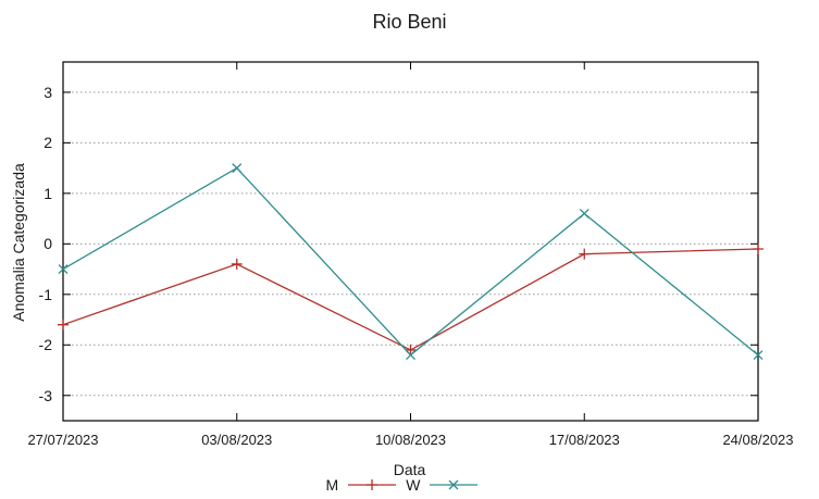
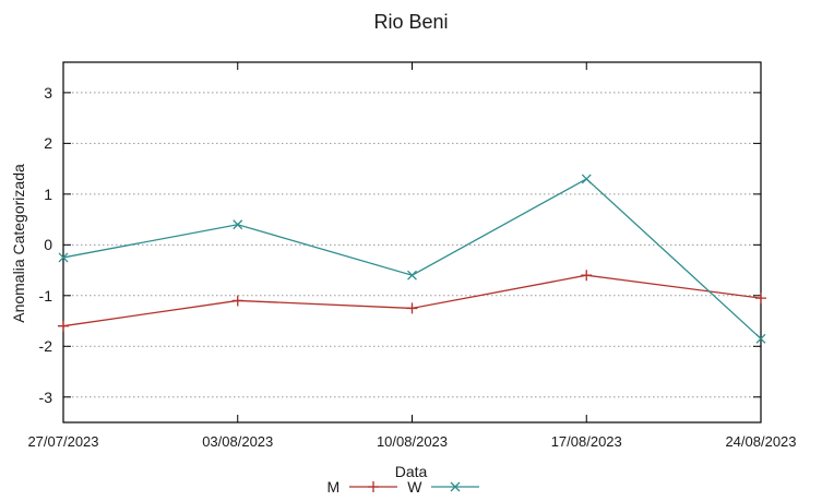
W/27/07/2023: -0.5 -> -0.2
M/03/08/2023: -0.4 -> -1.1
W/03/08/2023: 1.5 -> 0.4
M/10/08/2023: -2.1 -> -1.2
W/10/08/2023: -2.2 -> -0.6
M/17/08/2023: -0.2 -> -0.6
W/17/08/2023: 0.6 -> 1.3
M/24/08/2023: -0.1 -> -1.1
W/24/08/2023: -2.2 -> -1.9
